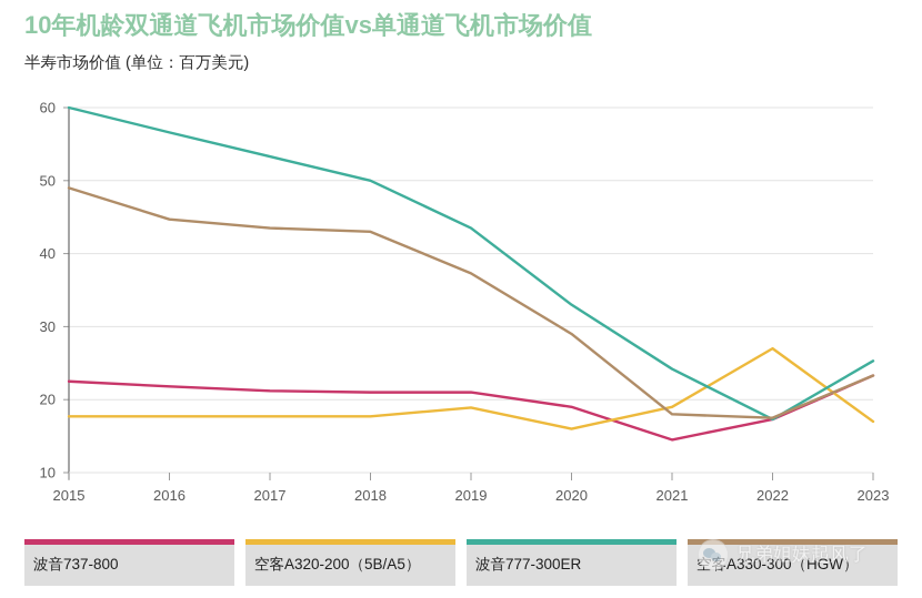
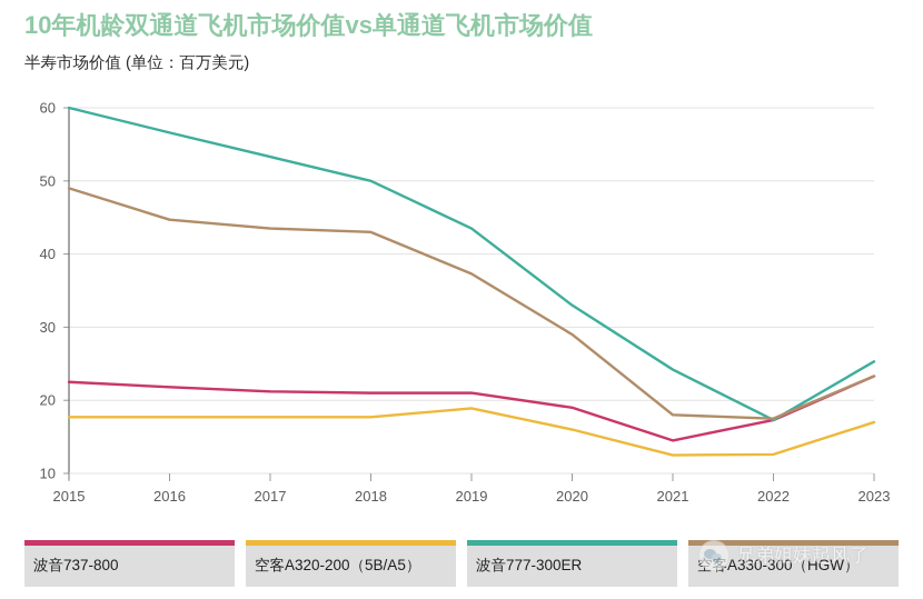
空客A320-200（5B/A5）/2021: 19 -> 12
空客A320-200（5B/A5）/2022: 27 -> 13
